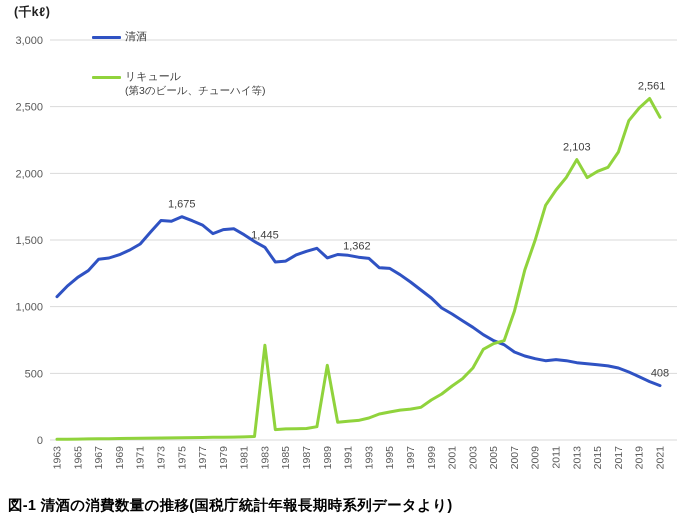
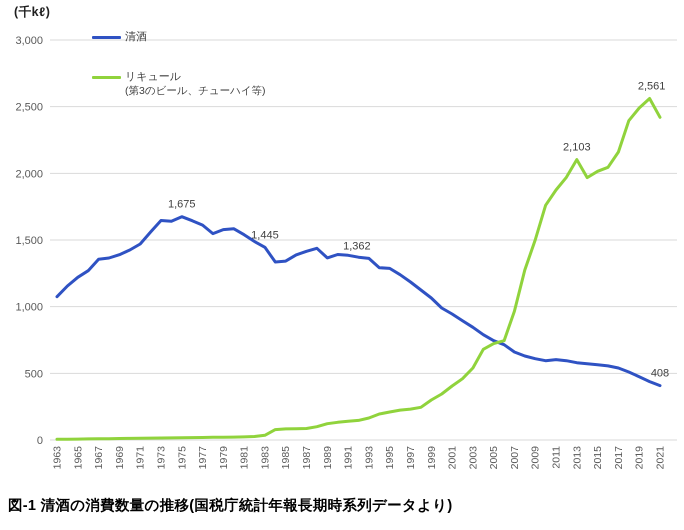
リキュール(第3のビール、チューハイ等)/1983: 710 -> 40
リキュール(第3のビール、チューハイ等)/1989: 560 -> 120
